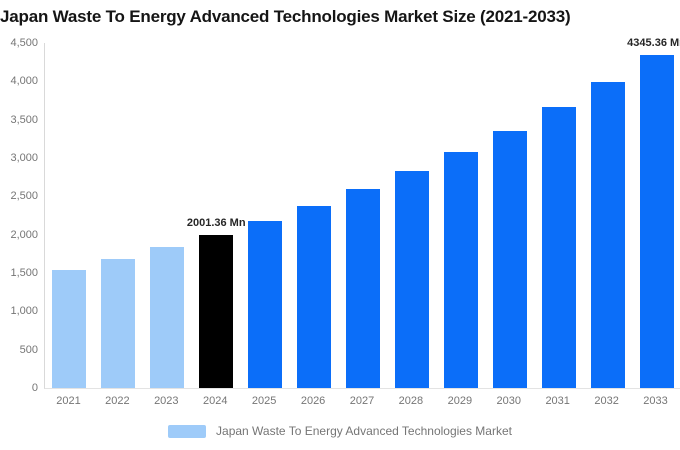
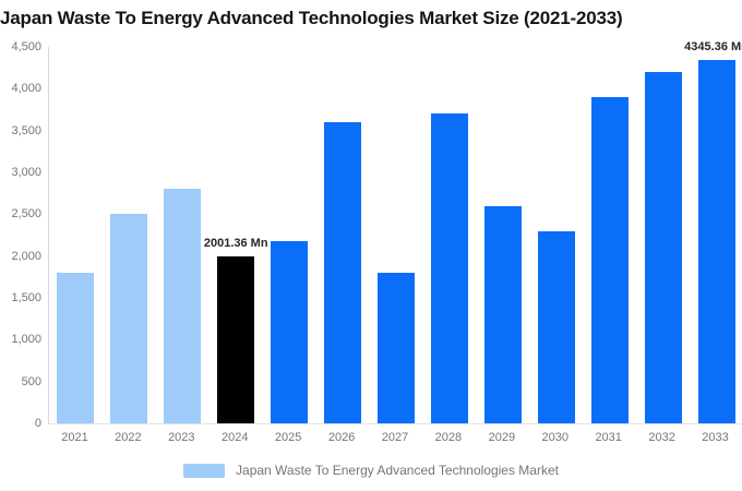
2021: 1500 -> 1800
2022: 1700 -> 2500
2023: 1800 -> 2800
2026: 2400 -> 3600
2027: 2600 -> 1800
2028: 2800 -> 3700
2029: 3100 -> 2600
2030: 3400 -> 2300
2031: 3700 -> 3900
2032: 4000 -> 4200
